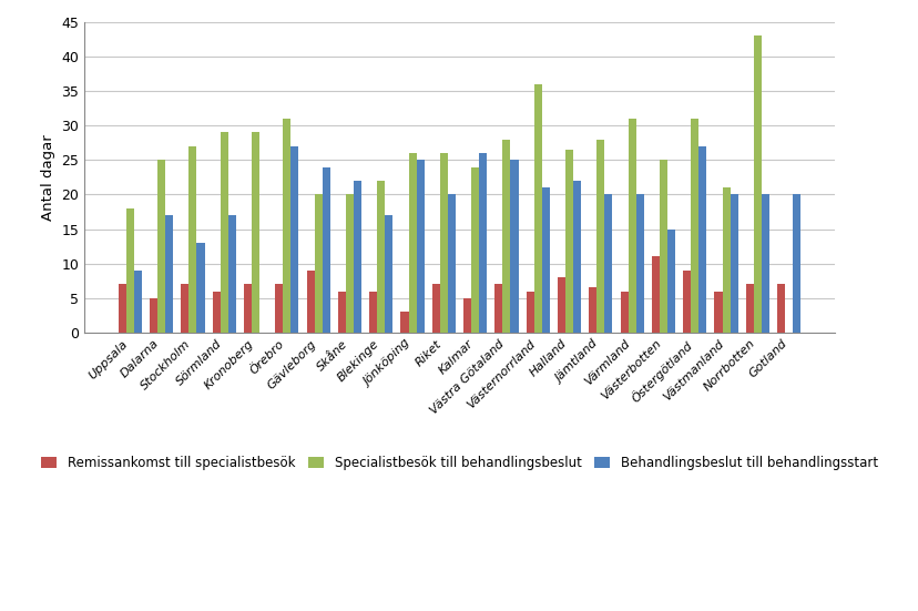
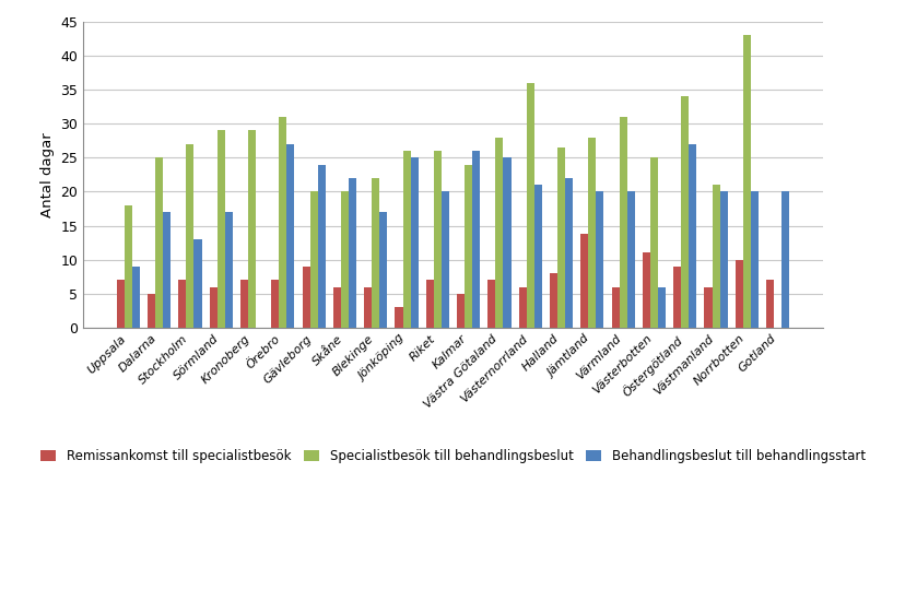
Remissankomst till specialistbesök/Jämtland: 6.5 -> 13.8
Behandlingsbeslut till behandlingsstart/Västerbotten: 15 -> 6
Specialistbesök till behandlingsbeslut/Östergötland: 31.0 -> 34.0
Remissankomst till specialistbesök/Norrbotten: 7.0 -> 10.0
